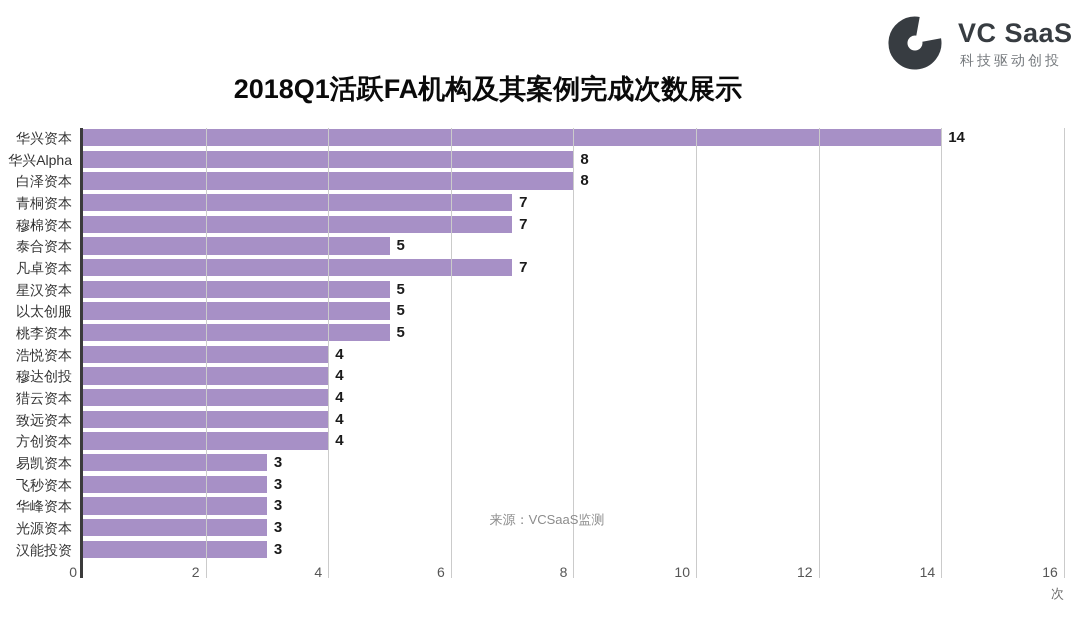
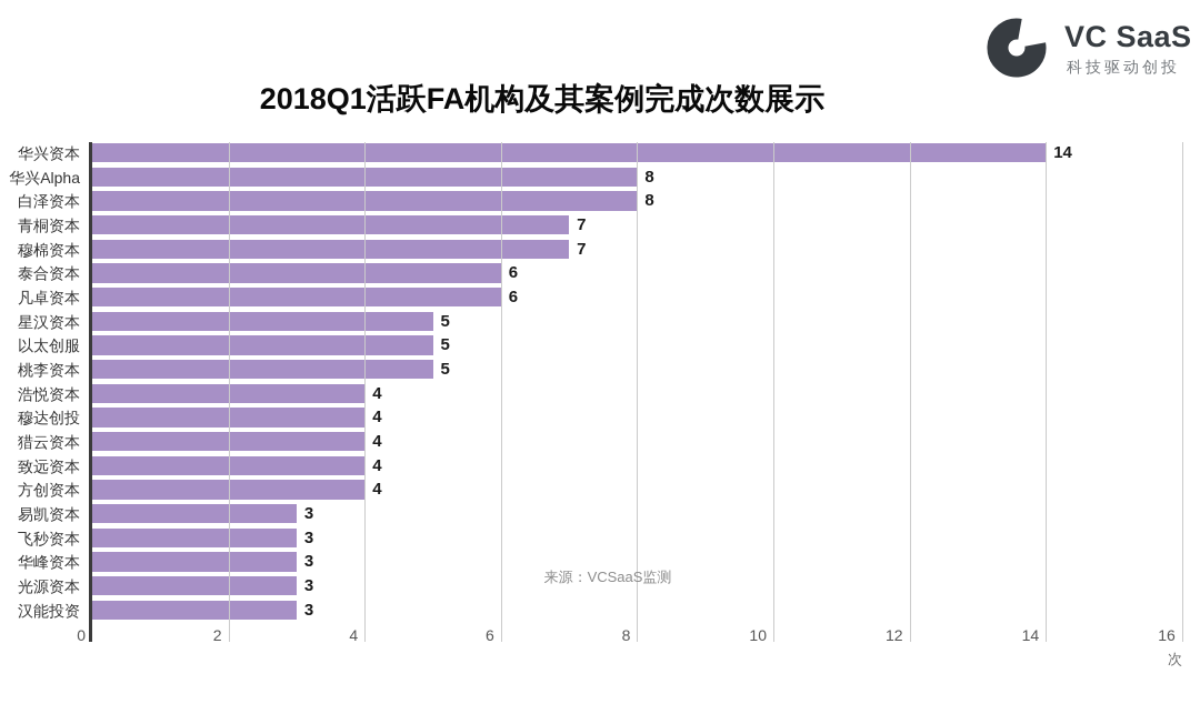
泰合资本: 5 -> 6
凡卓资本: 7 -> 6
